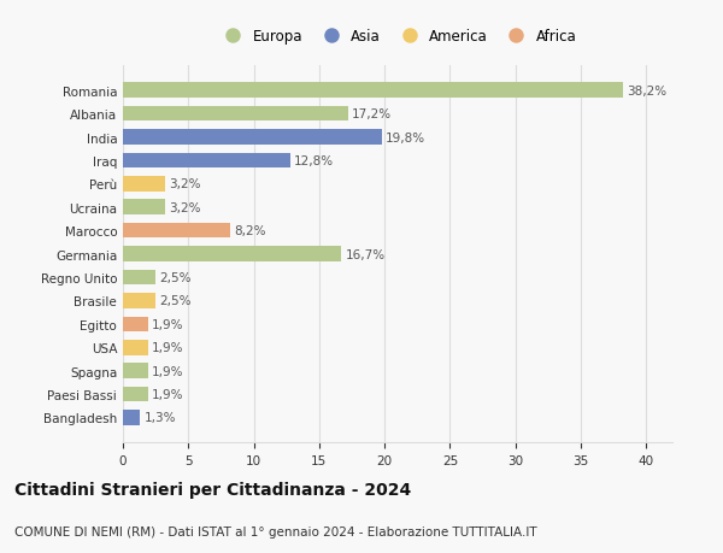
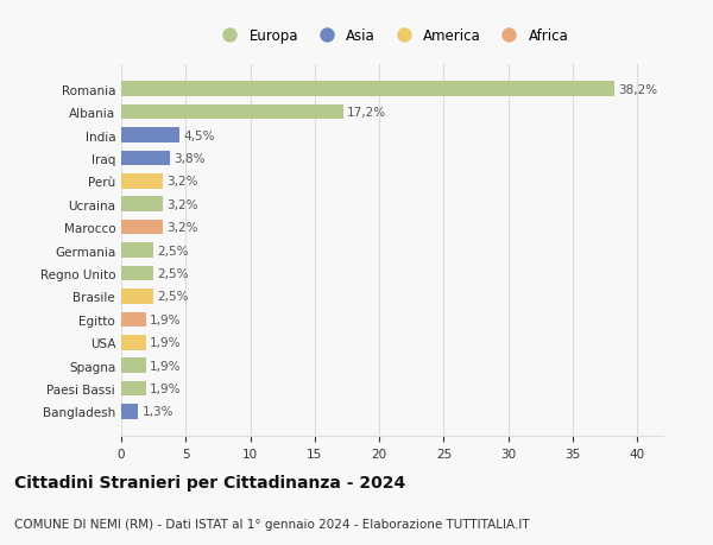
India: 19,8% -> 4,5%
Iraq: 12,8% -> 3,8%
Marocco: 8,2% -> 3,2%
Germania: 16,7% -> 2,5%
